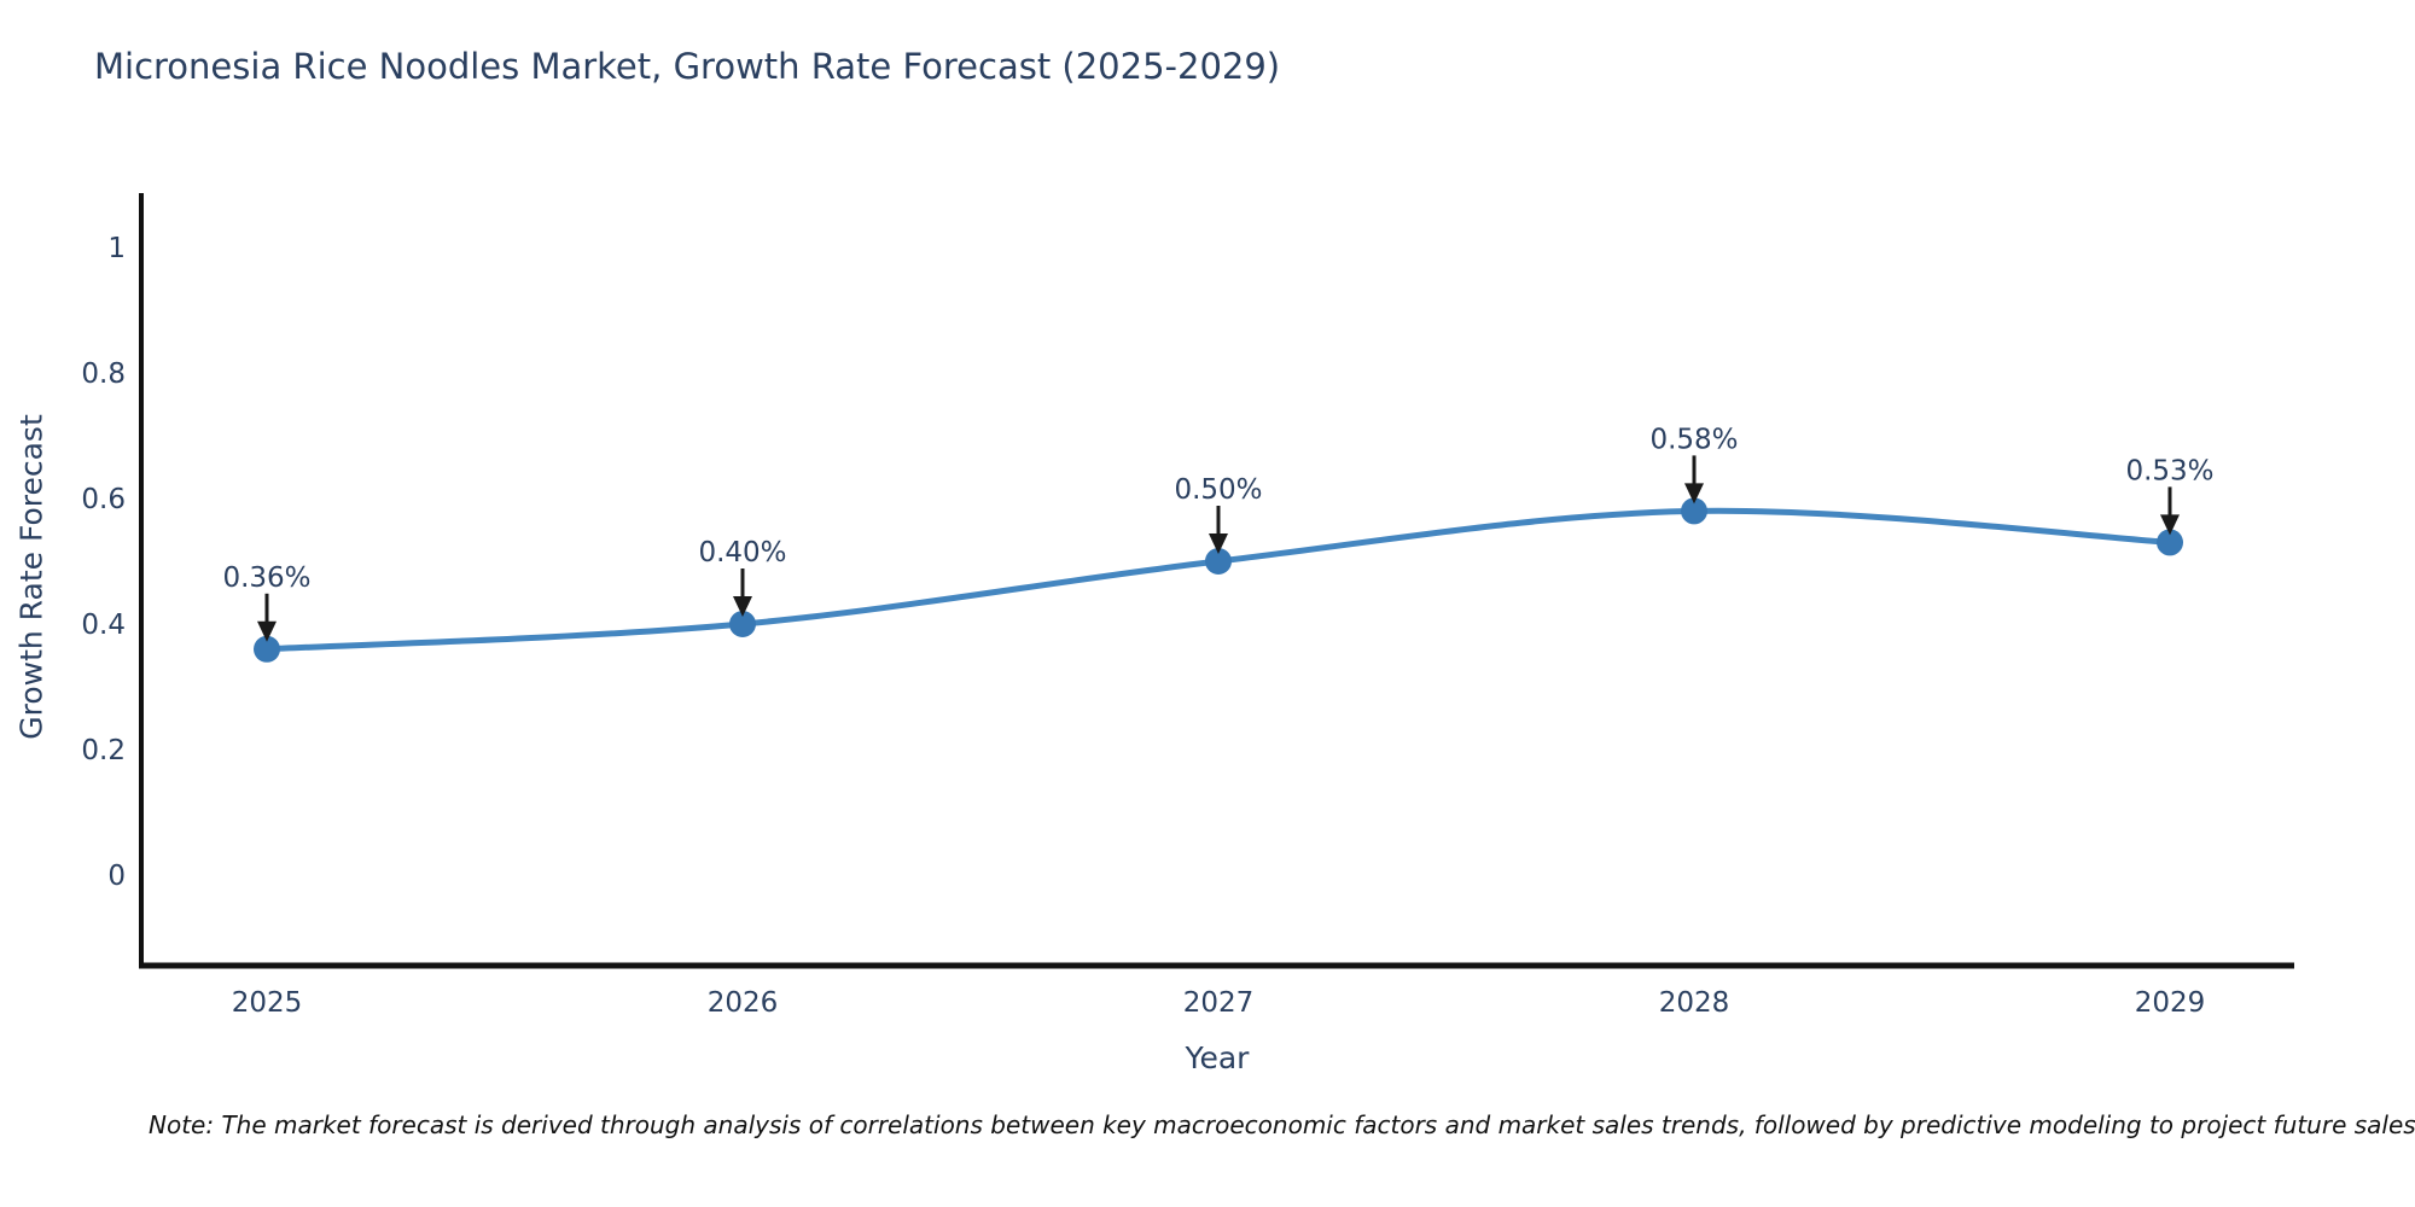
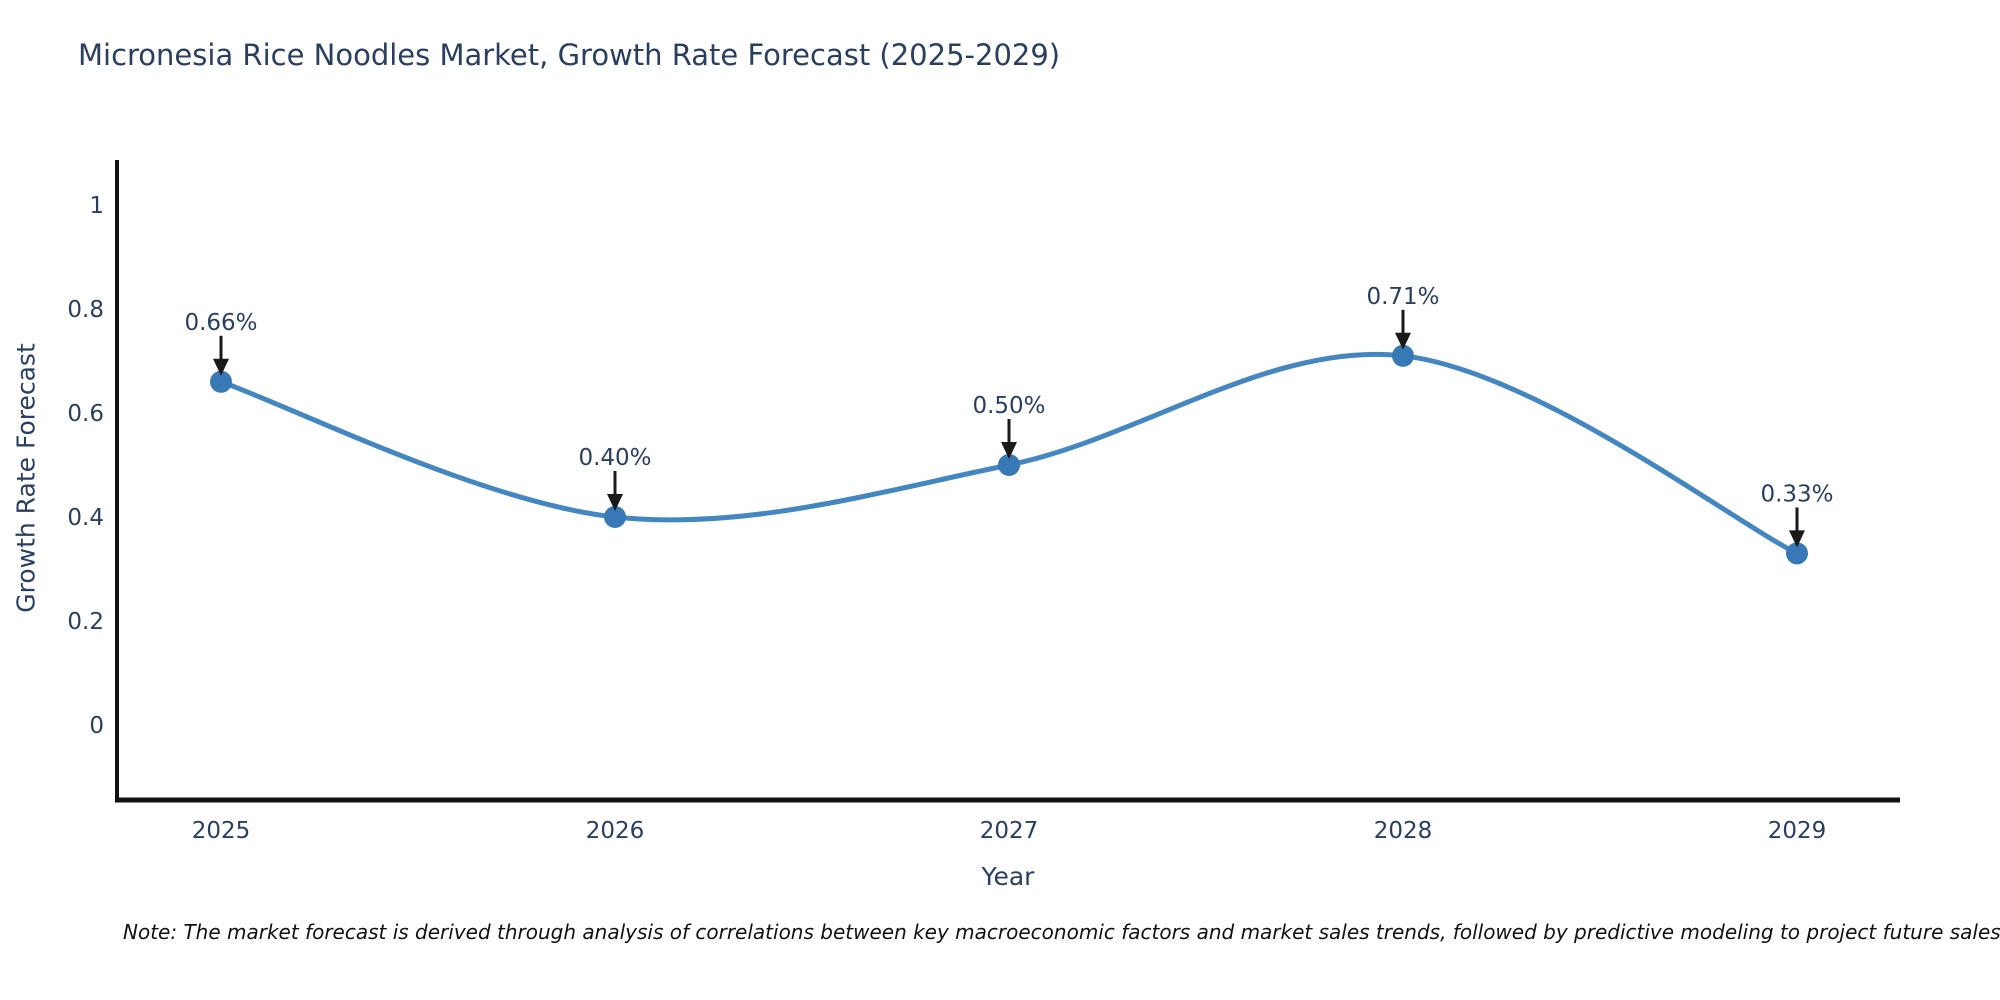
2025: 0.36% -> 0.66%
2028: 0.58% -> 0.71%
2029: 0.53% -> 0.33%
